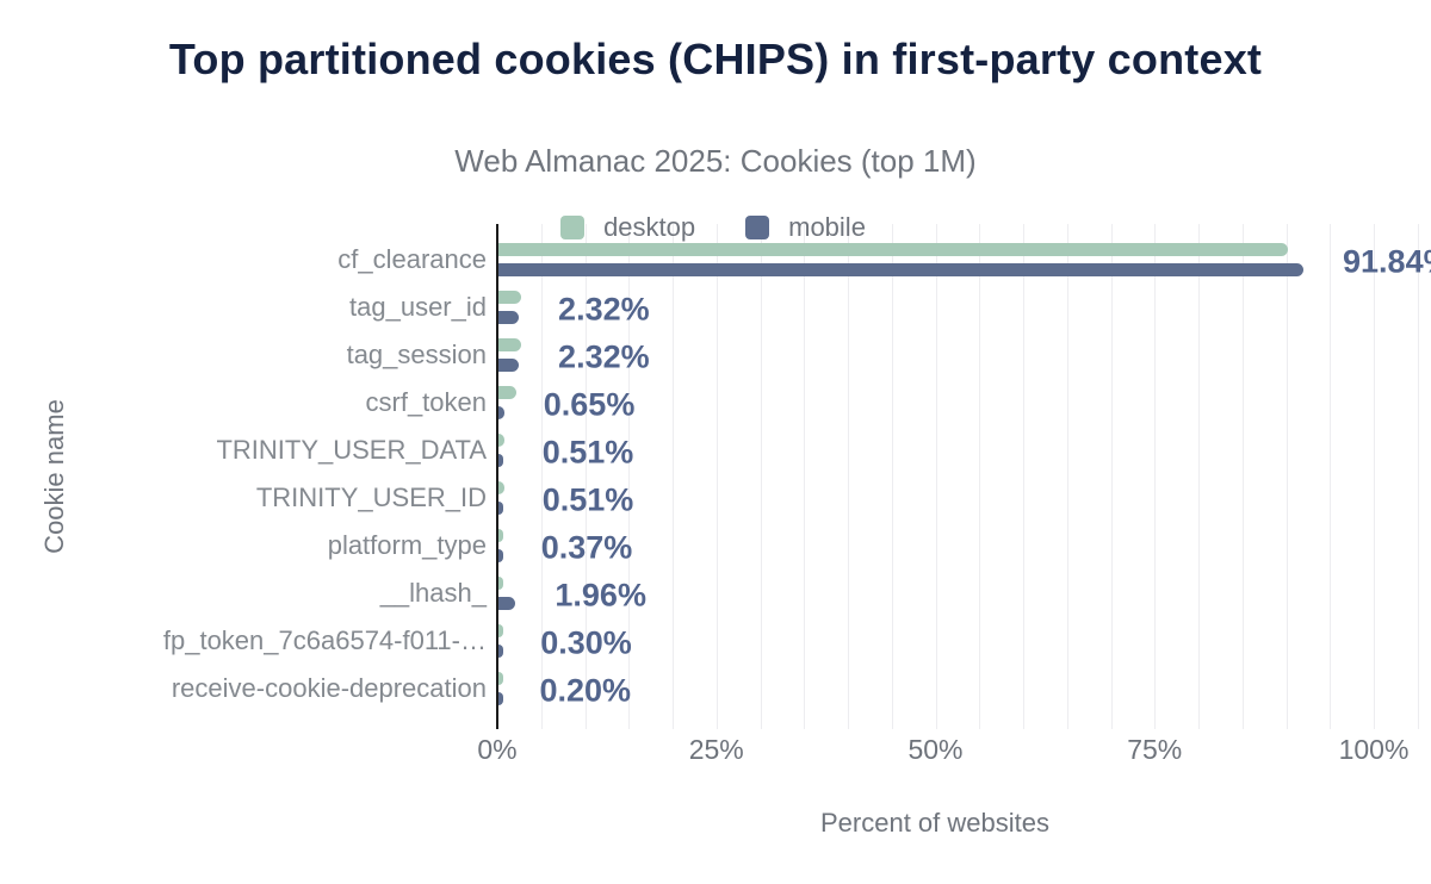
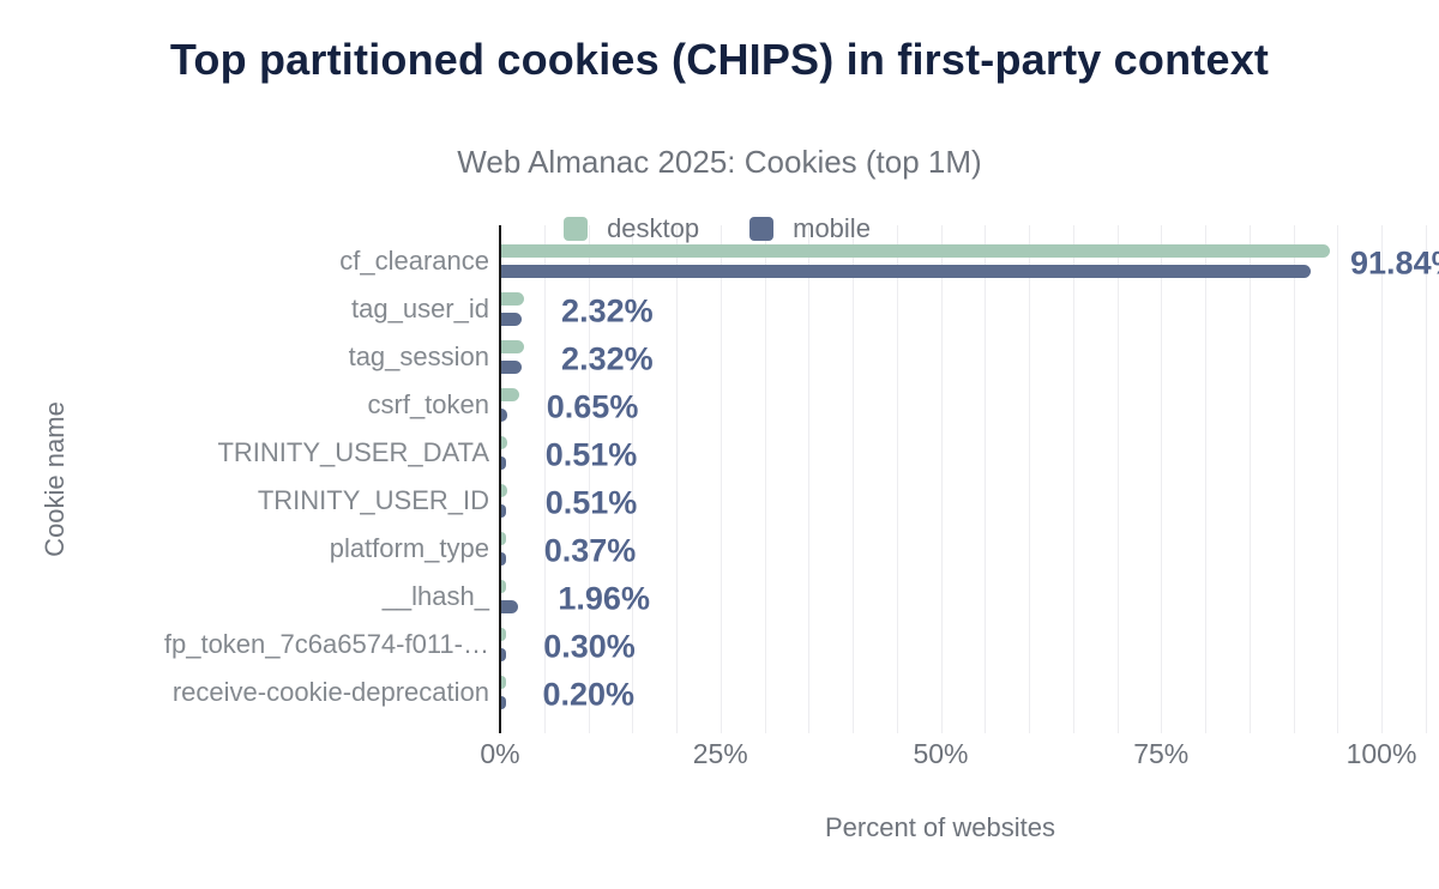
desktop/cf_clearance: 90% -> 94%
